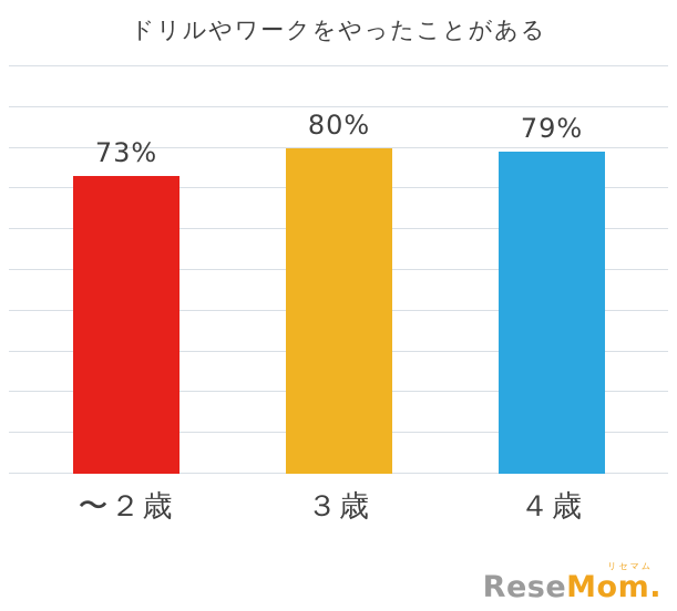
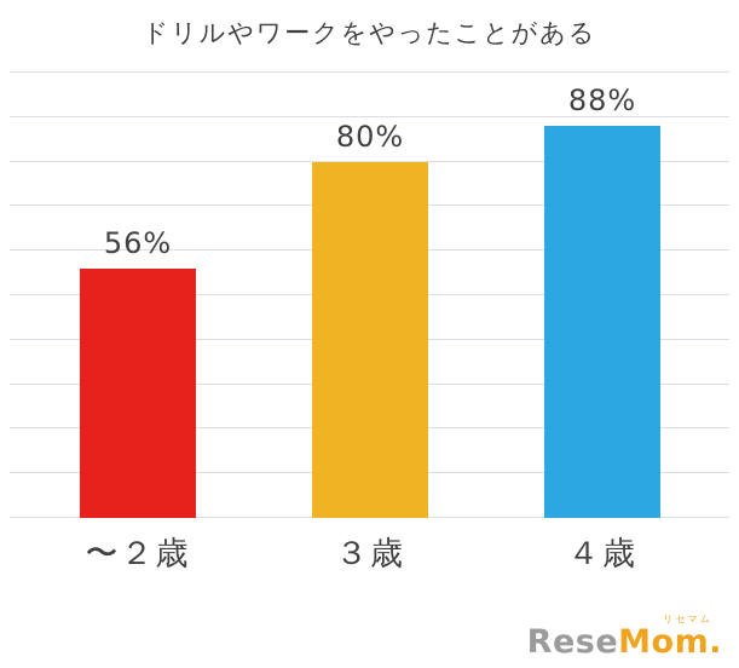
〜２歳: 73% -> 56%
４歳: 79% -> 88%
